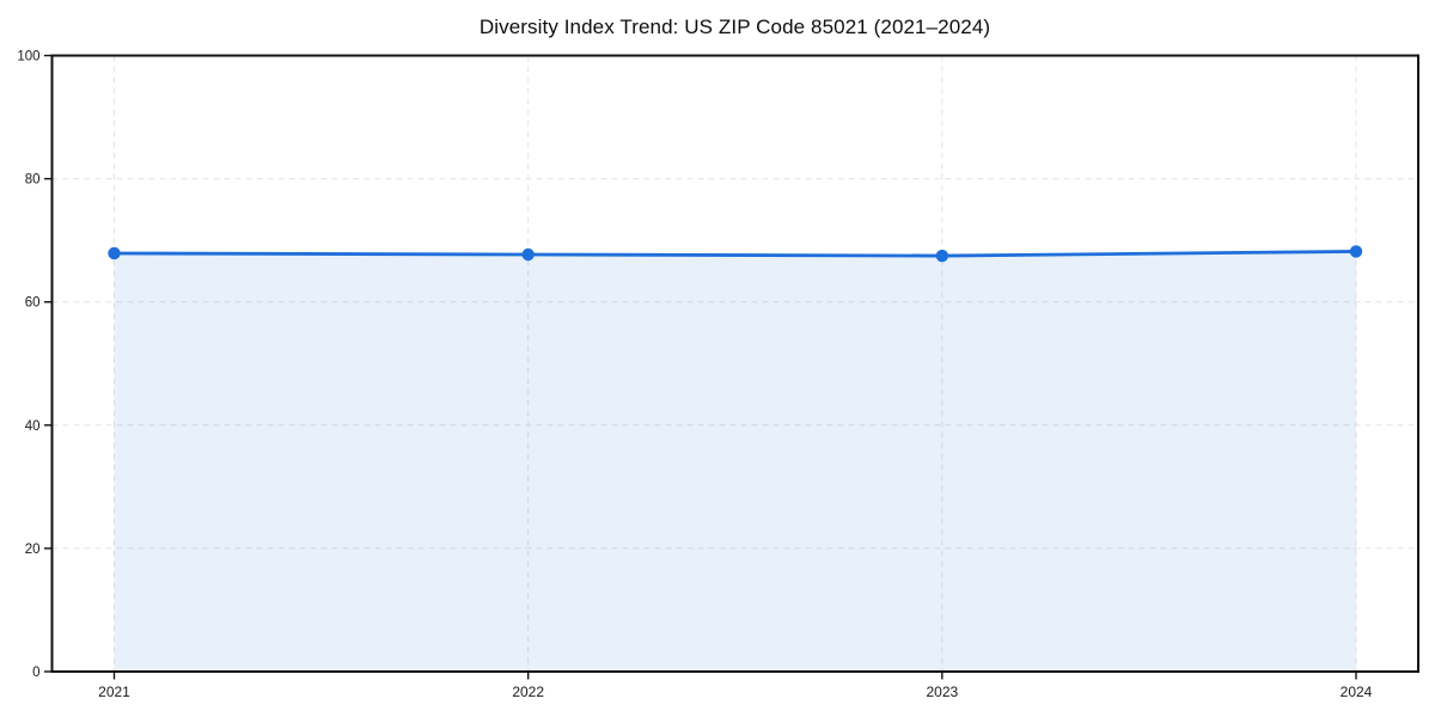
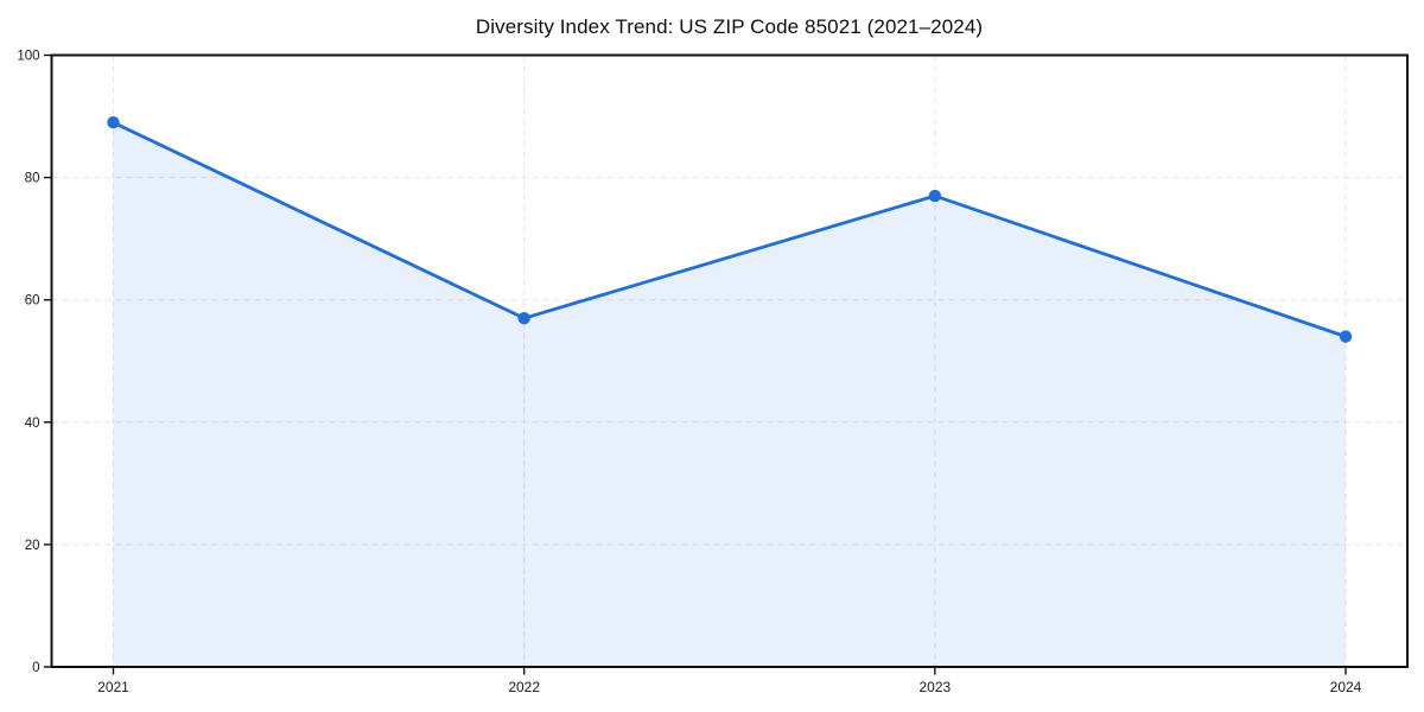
2021: 68 -> 89
2022: 68 -> 57
2023: 68 -> 77
2024: 68 -> 54
